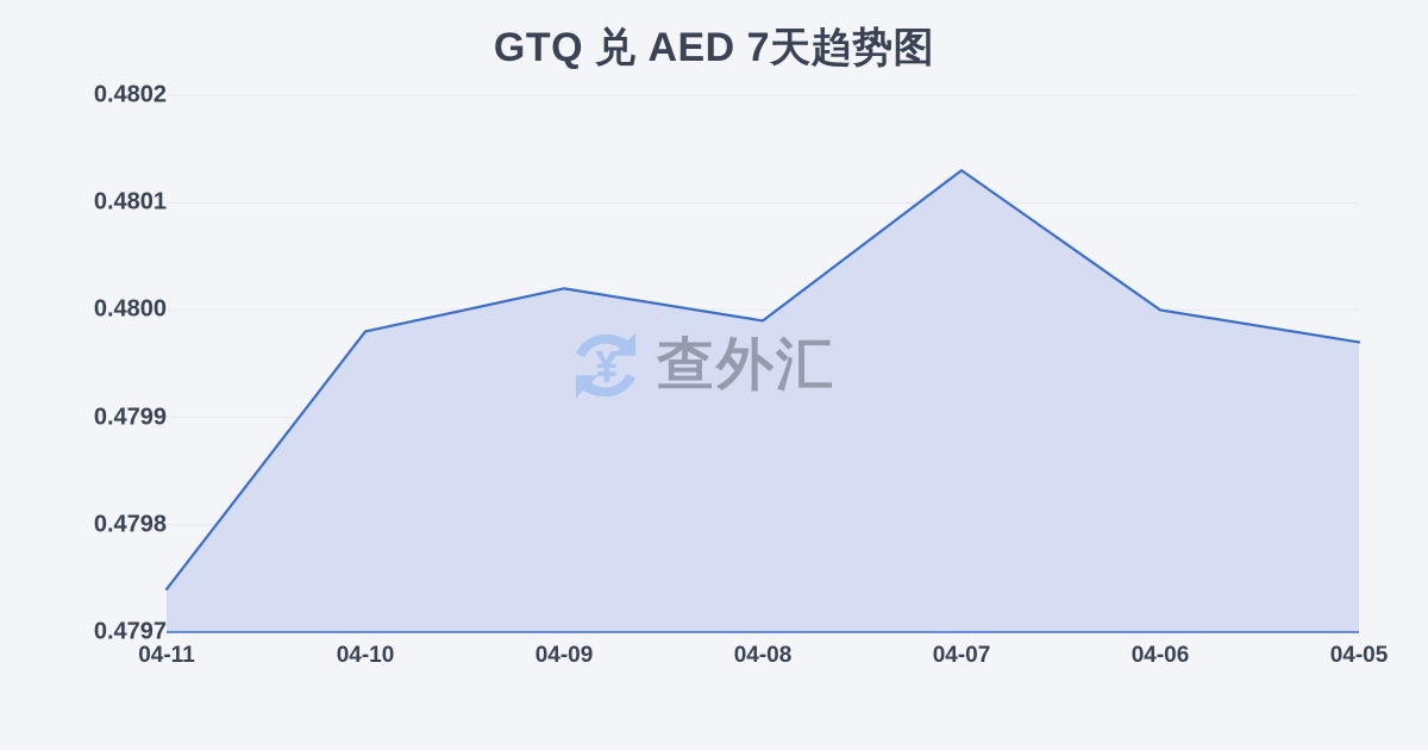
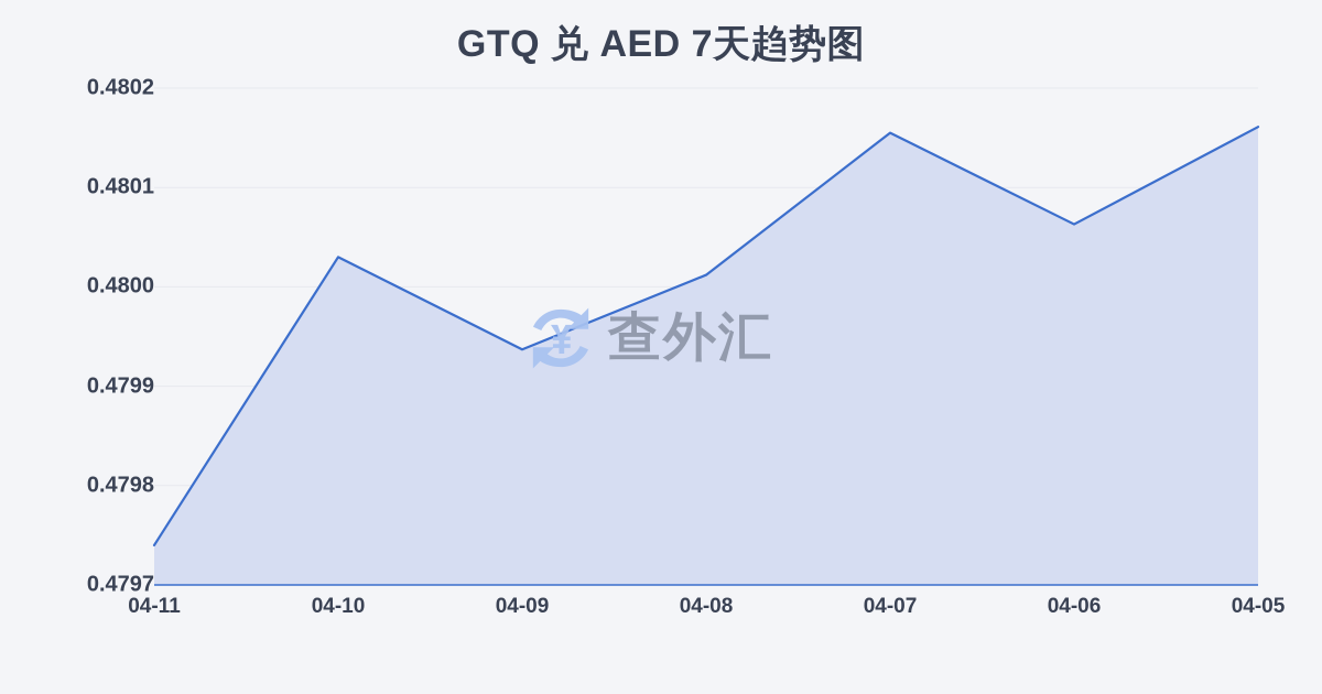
04-10: 0.47998 -> 0.48003
04-09: 0.48002 -> 0.47994
04-08: 0.47999 -> 0.48001
04-07: 0.48013 -> 0.48015
04-06: 0.48000 -> 0.48006
04-05: 0.47997 -> 0.48016
